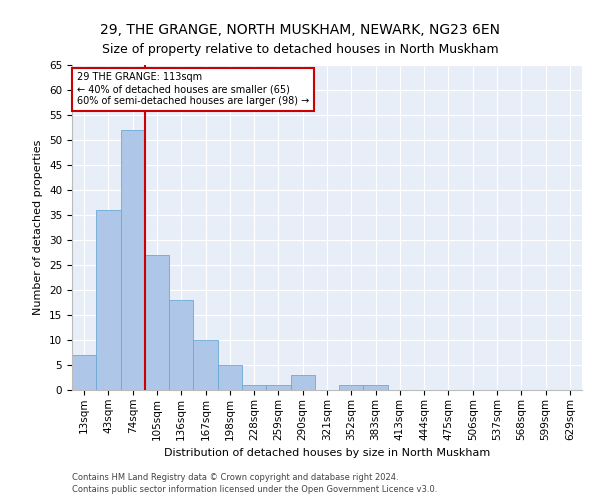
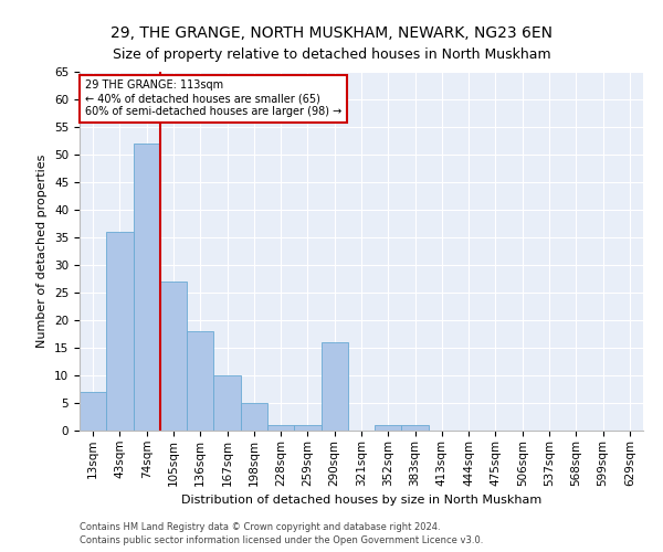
290sqm: 3 -> 16
